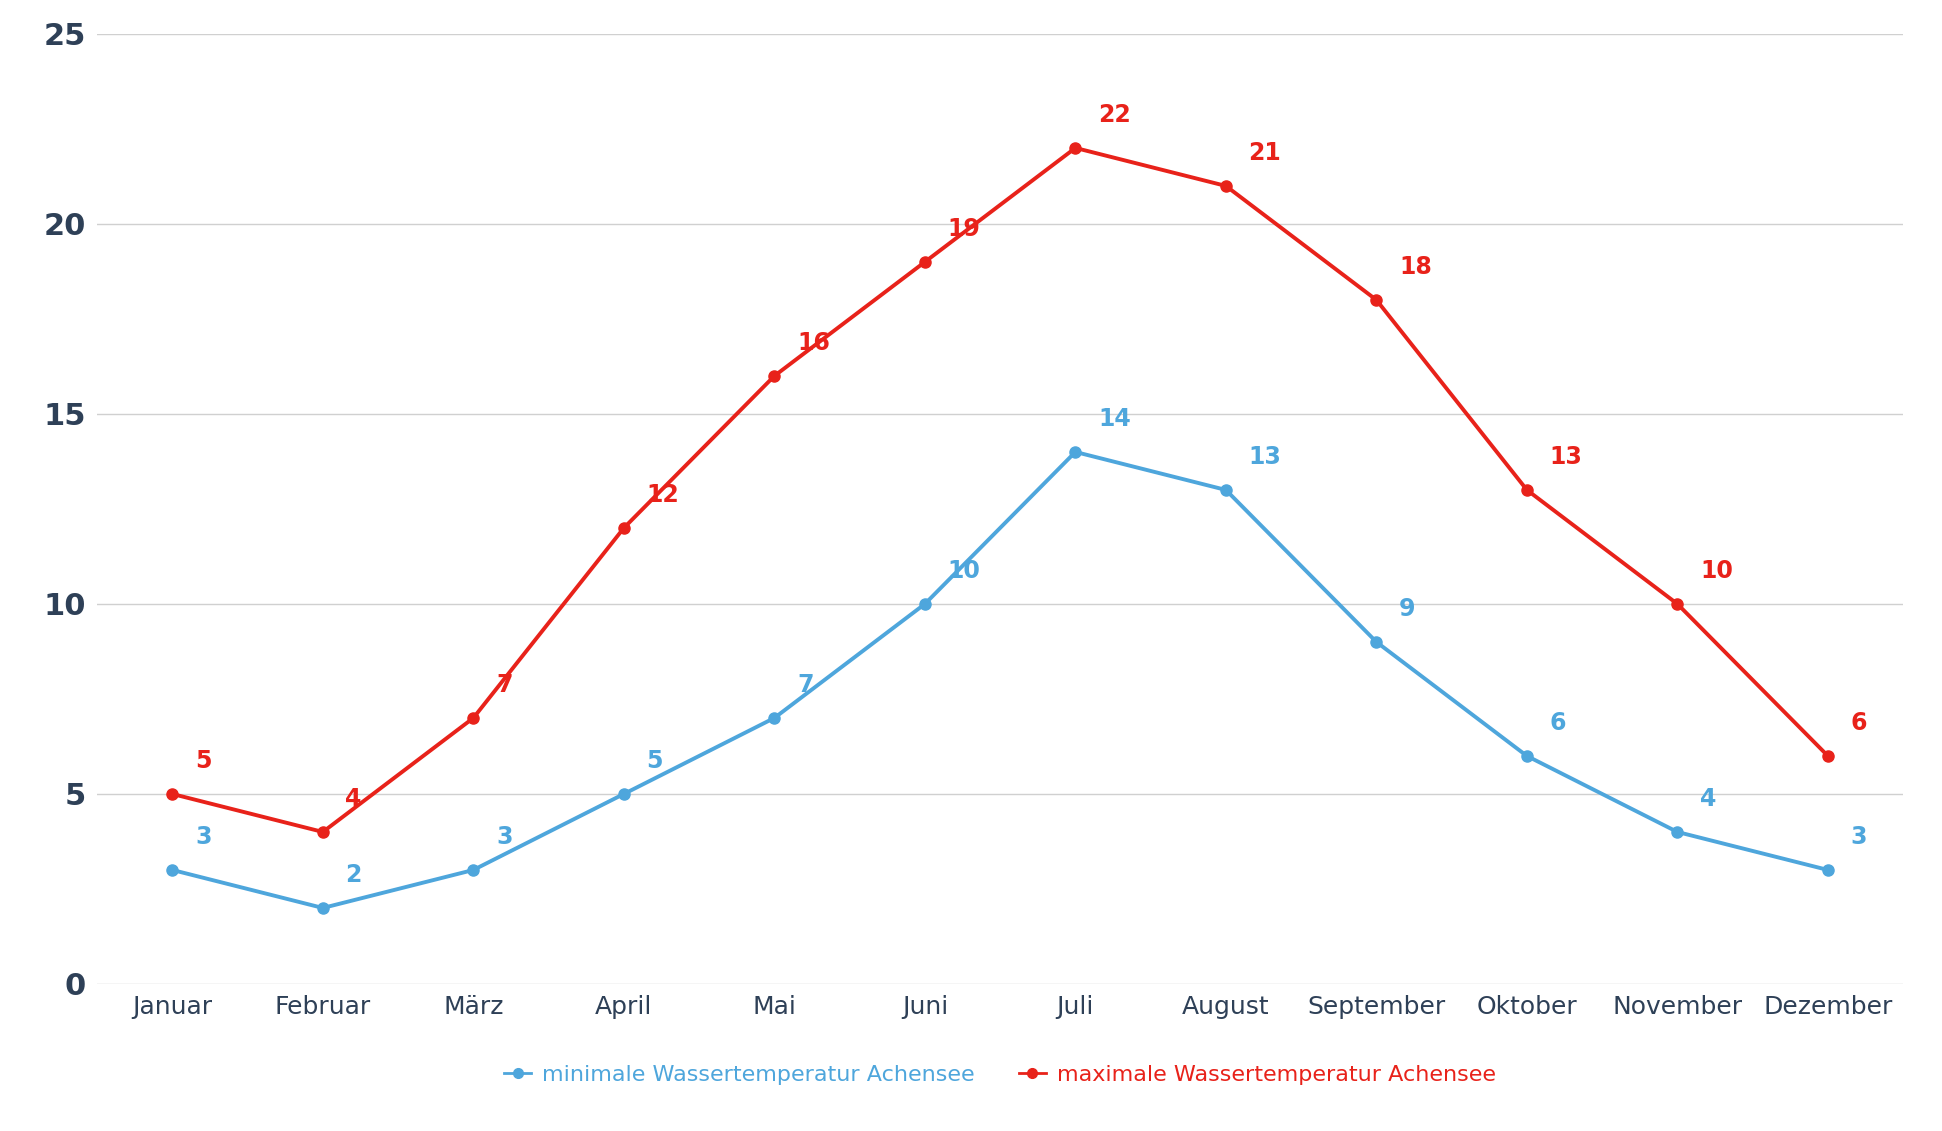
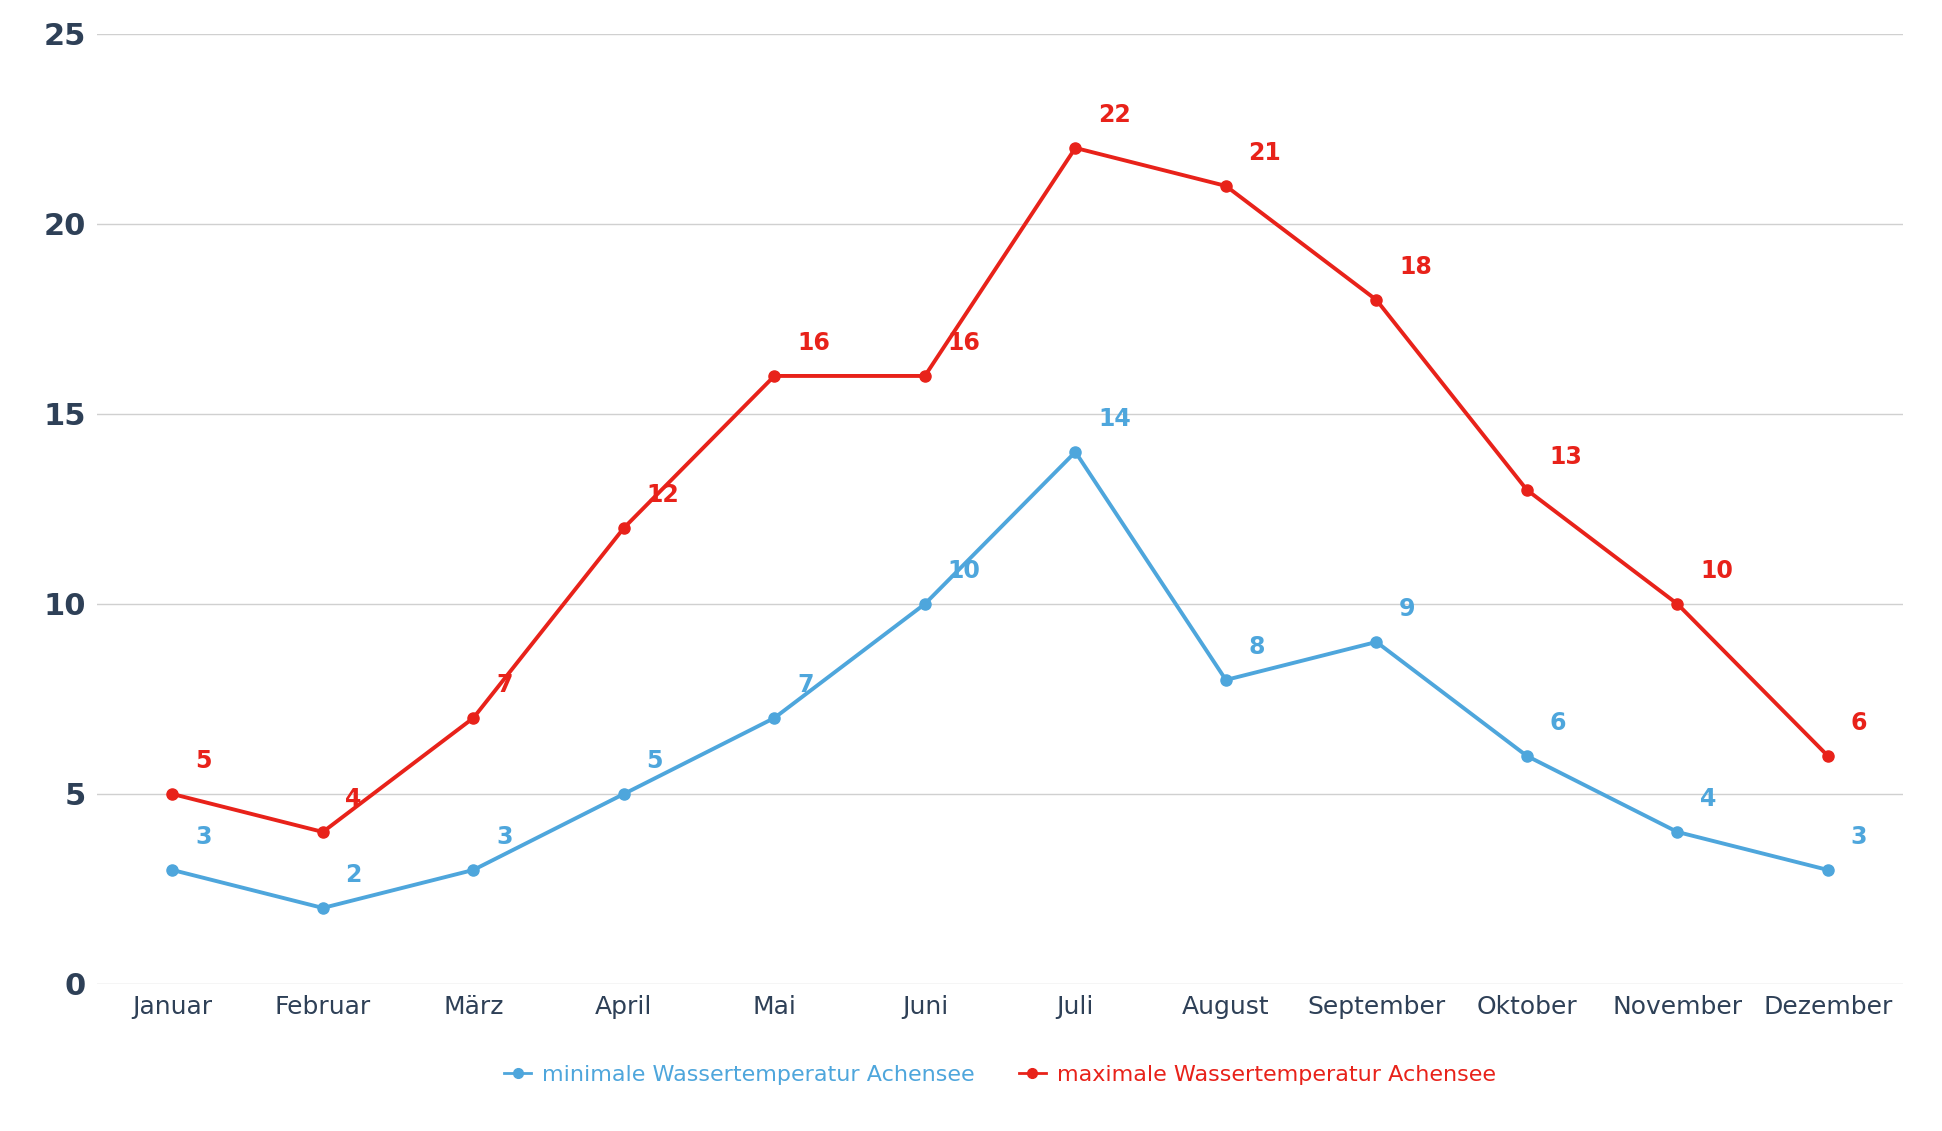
maximale Wassertemperatur Achensee/Juni: 19 -> 16
minimale Wassertemperatur Achensee/August: 13 -> 8
